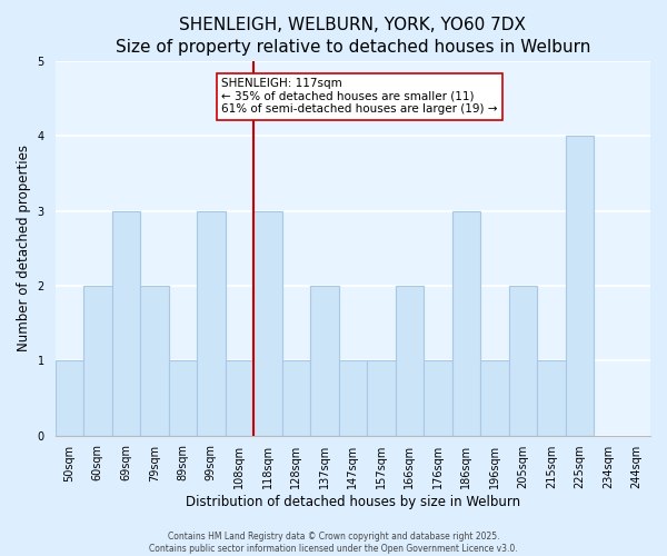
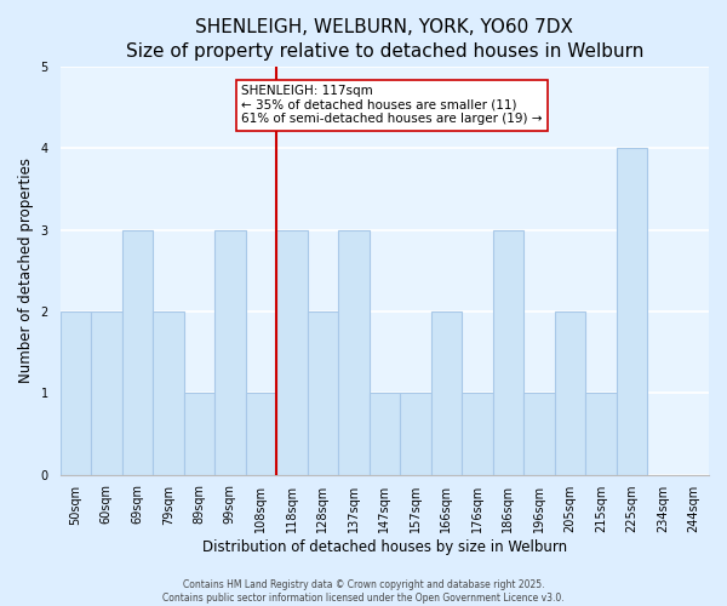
50sqm: 1 -> 2
128sqm: 1 -> 2
137sqm: 2 -> 3
